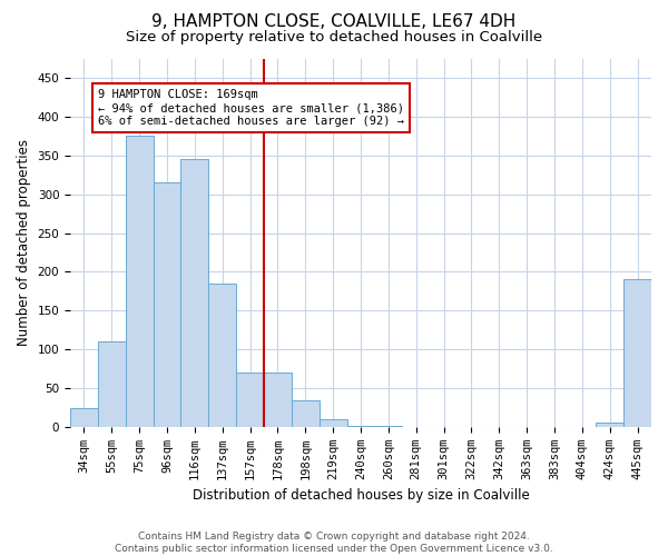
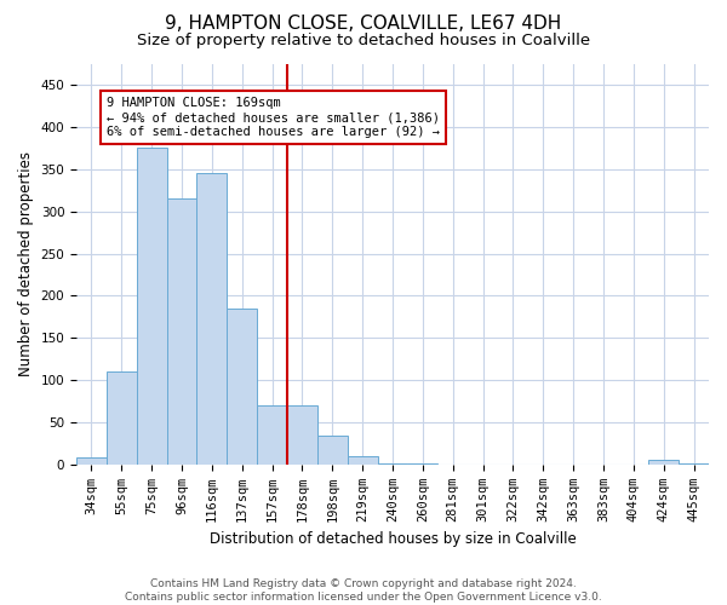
34sqm: 24 -> 8
445sqm: 190 -> 2
